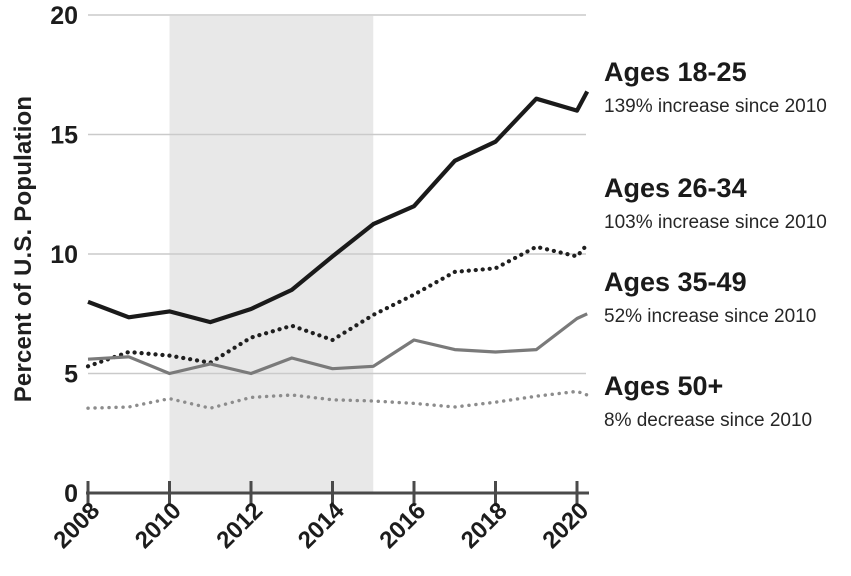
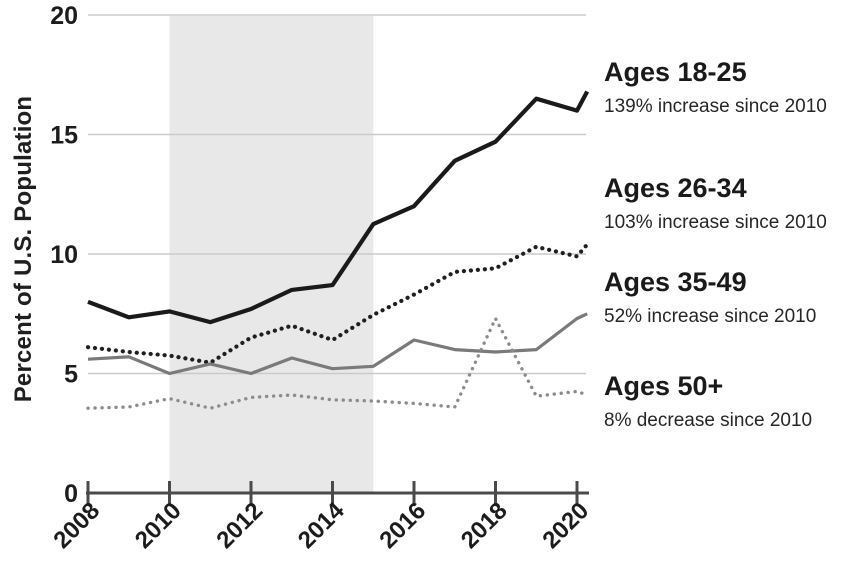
Ages 26-34/2008: 5.3 -> 6.1
Ages 18-25/2014: 9.9 -> 8.7
Ages 50+/2018: 3.8 -> 7.3
